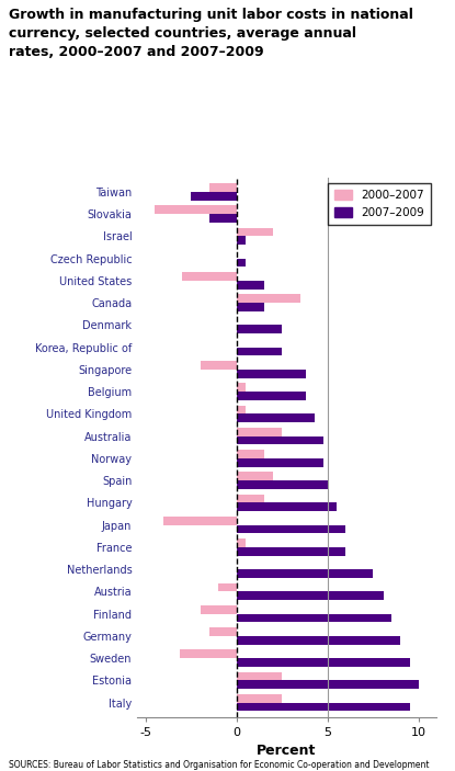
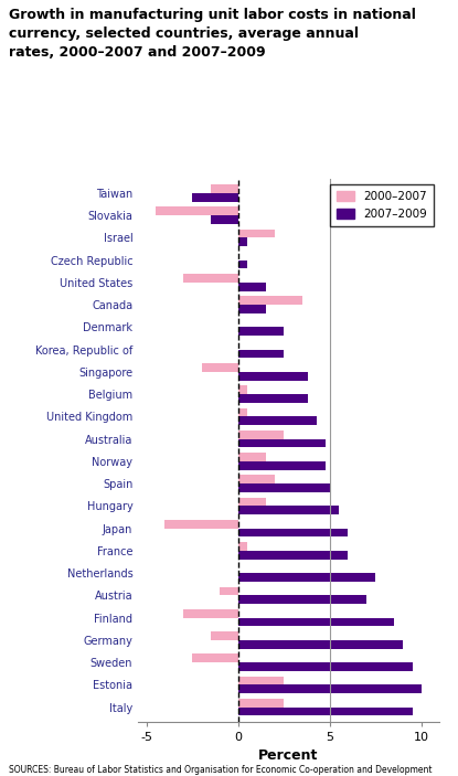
2007–2009/Austria: 8.1 -> 7.0
2000–2007/Finland: -2.0 -> -3.0
2000–2007/Sweden: -3.1 -> -2.5
